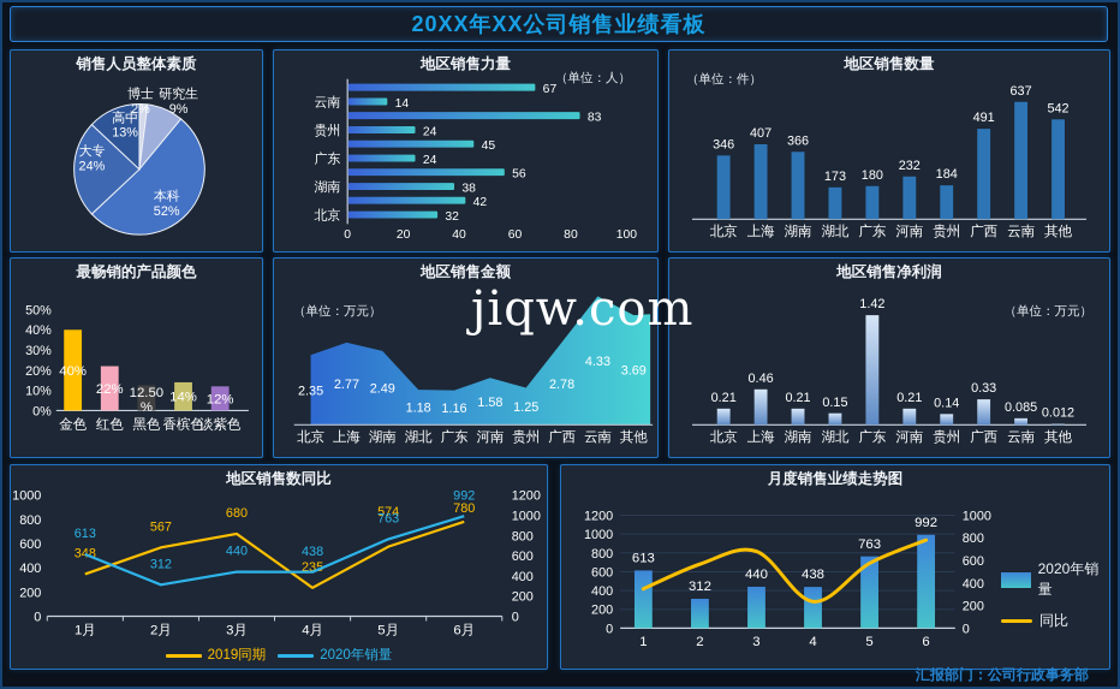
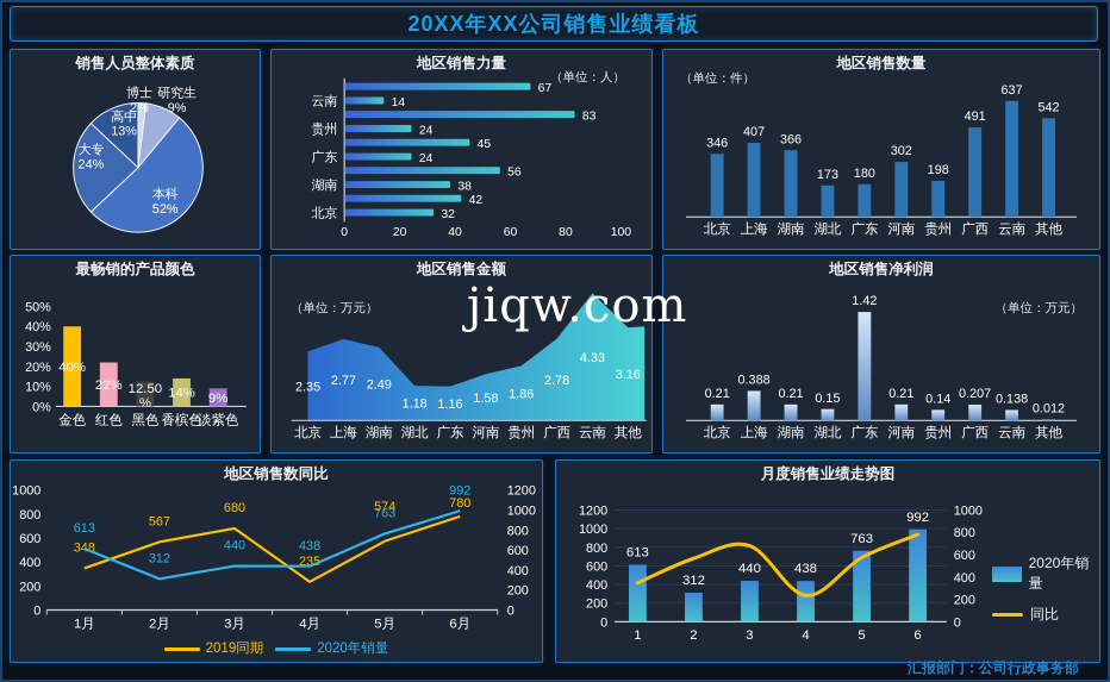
地区销售数量/河南: 232 -> 302
地区销售数量/贵州: 184 -> 198
最畅销的产品颜色/淡紫色: 12% -> 9%
地区销售金额/贵州: 1.25 -> 1.86
地区销售金额/其他: 3.69 -> 3.16
地区销售净利润/上海: 0.46 -> 0.388
地区销售净利润/广西: 0.33 -> 0.207
地区销售净利润/云南: 0.085 -> 0.138
